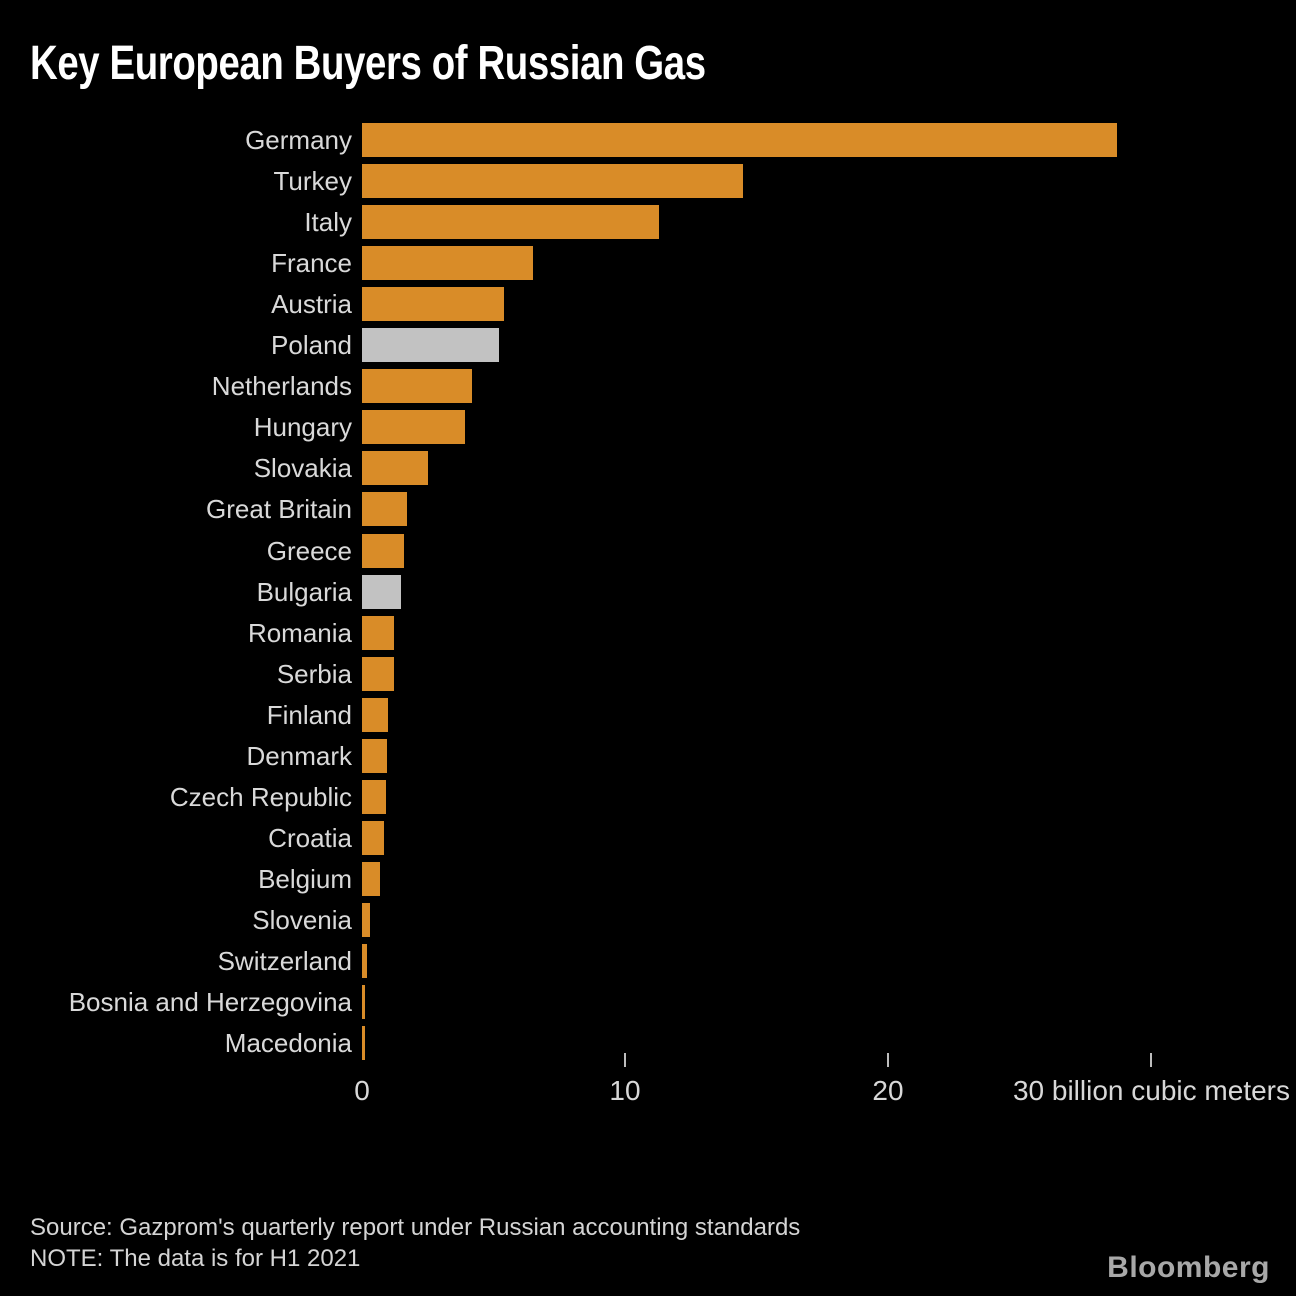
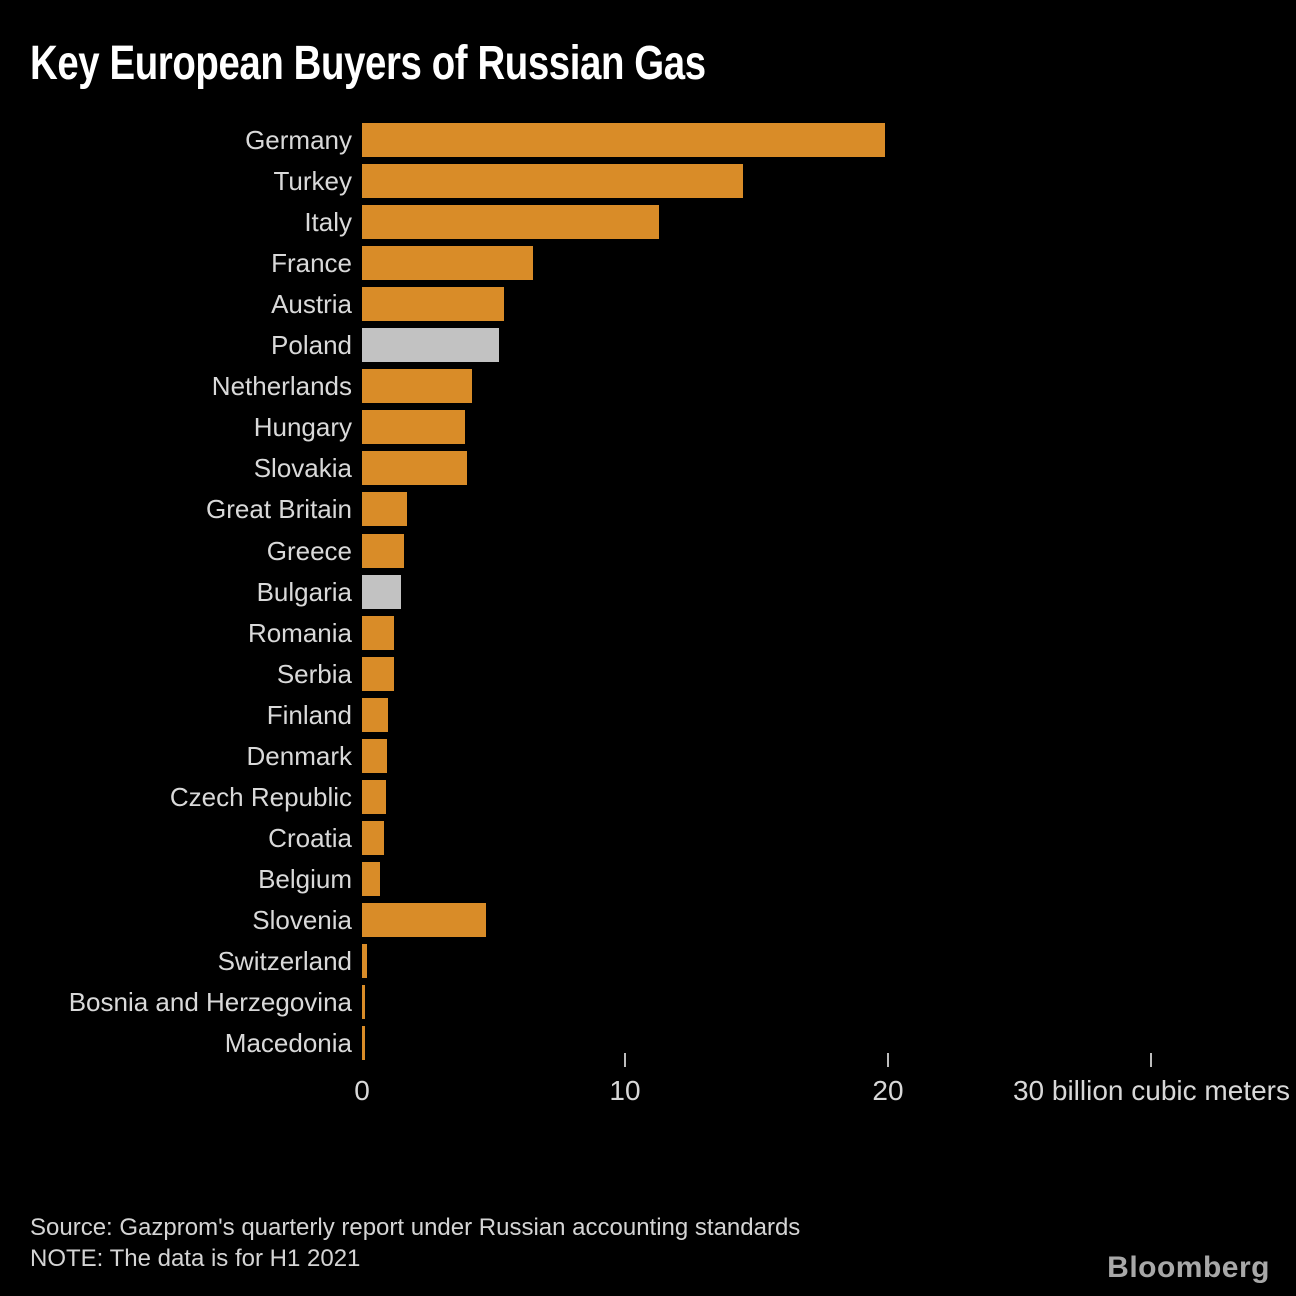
Germany: 28.7 -> 19.9
Slovakia: 2.5 -> 4.0
Slovenia: 0.3 -> 4.7
